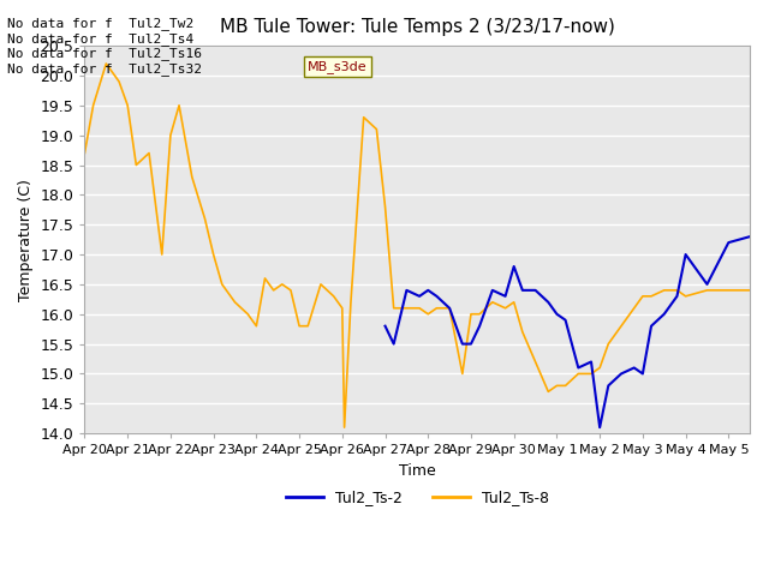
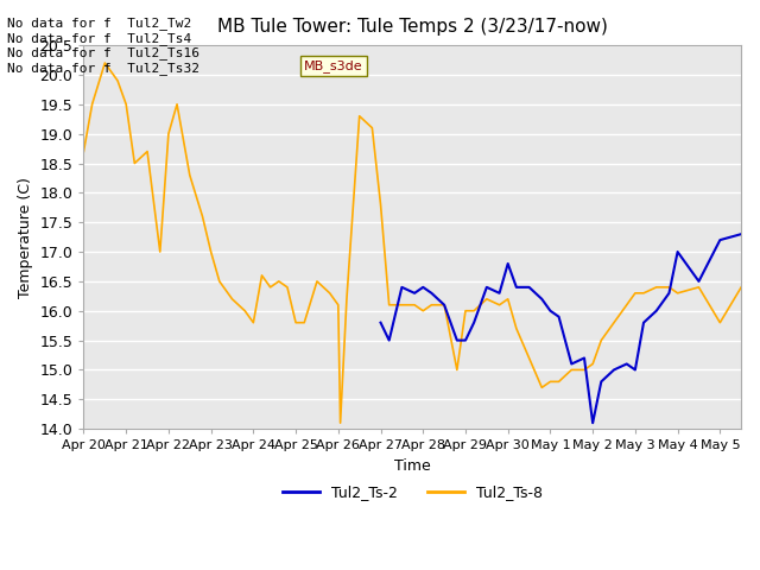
Tul2_Ts-8/May 5: 16.4 -> 15.8
